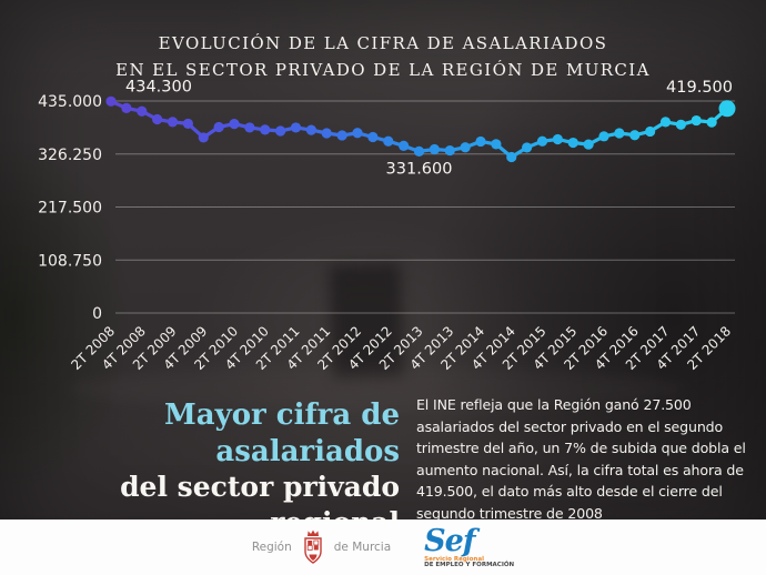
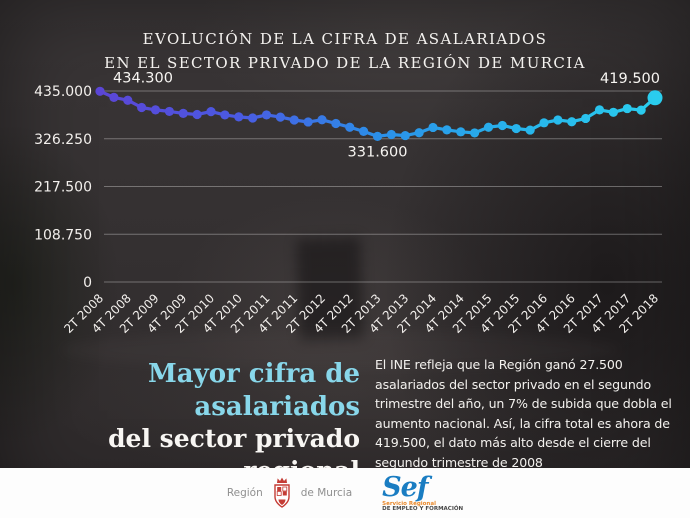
4T 2009: 360000 -> 380000
4T 2014: 320000 -> 340000
